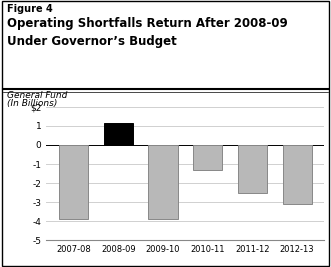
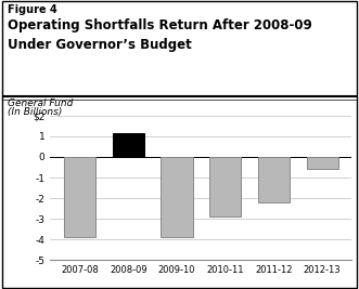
2010-11: -1.3 -> -2.9
2011-12: -2.5 -> -2.2
2012-13: -3.1 -> -0.6
